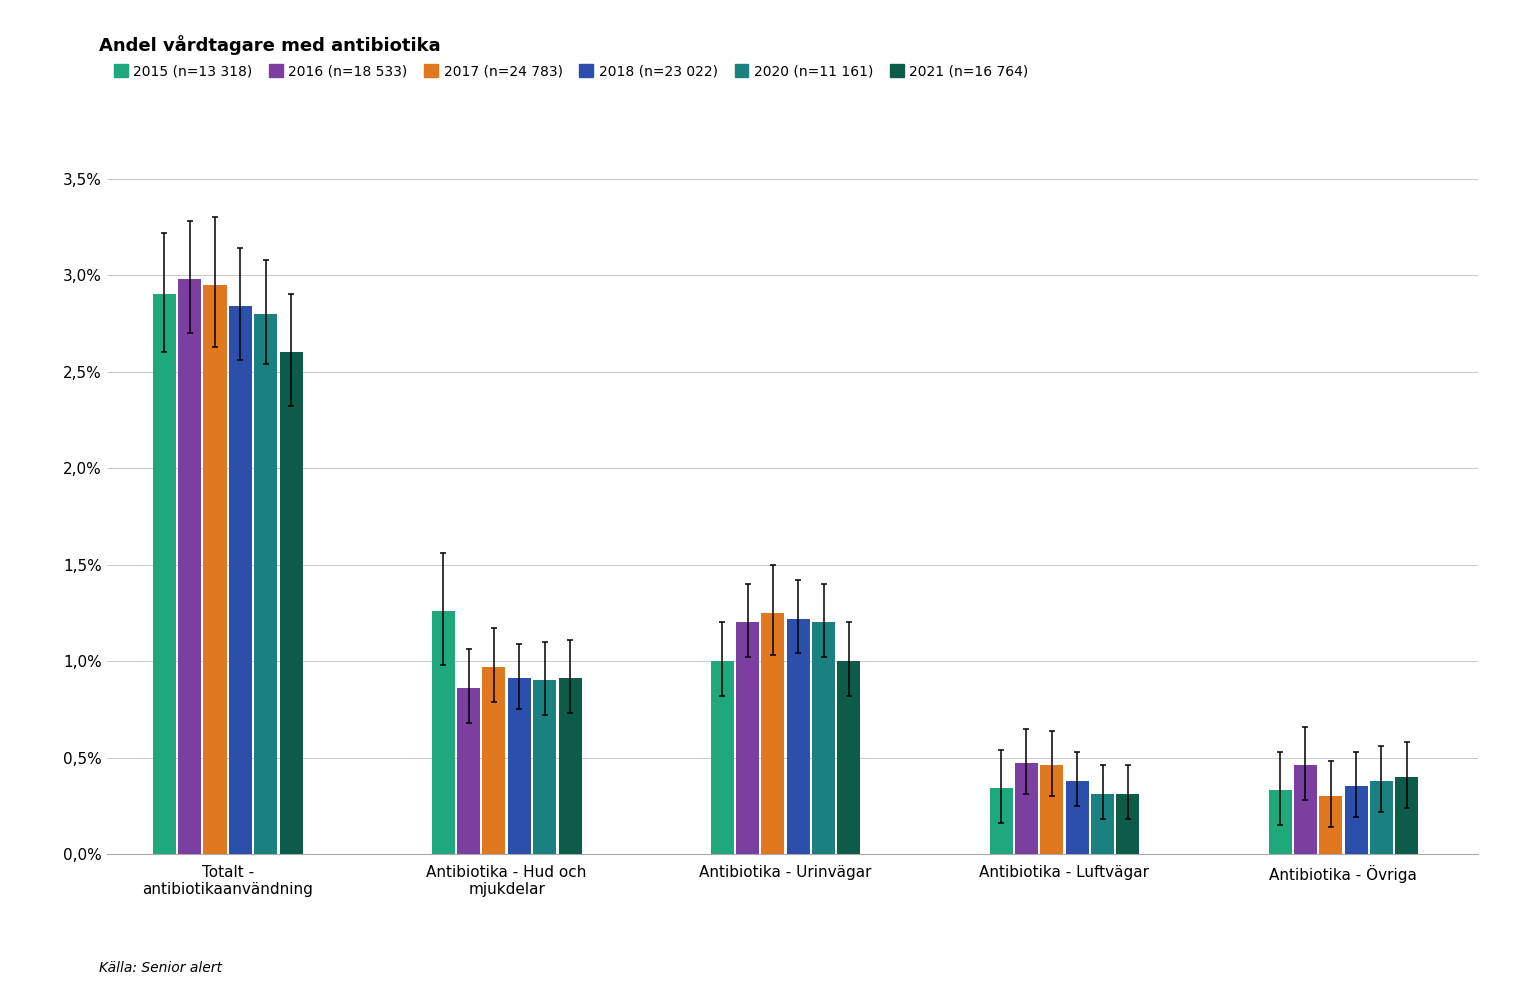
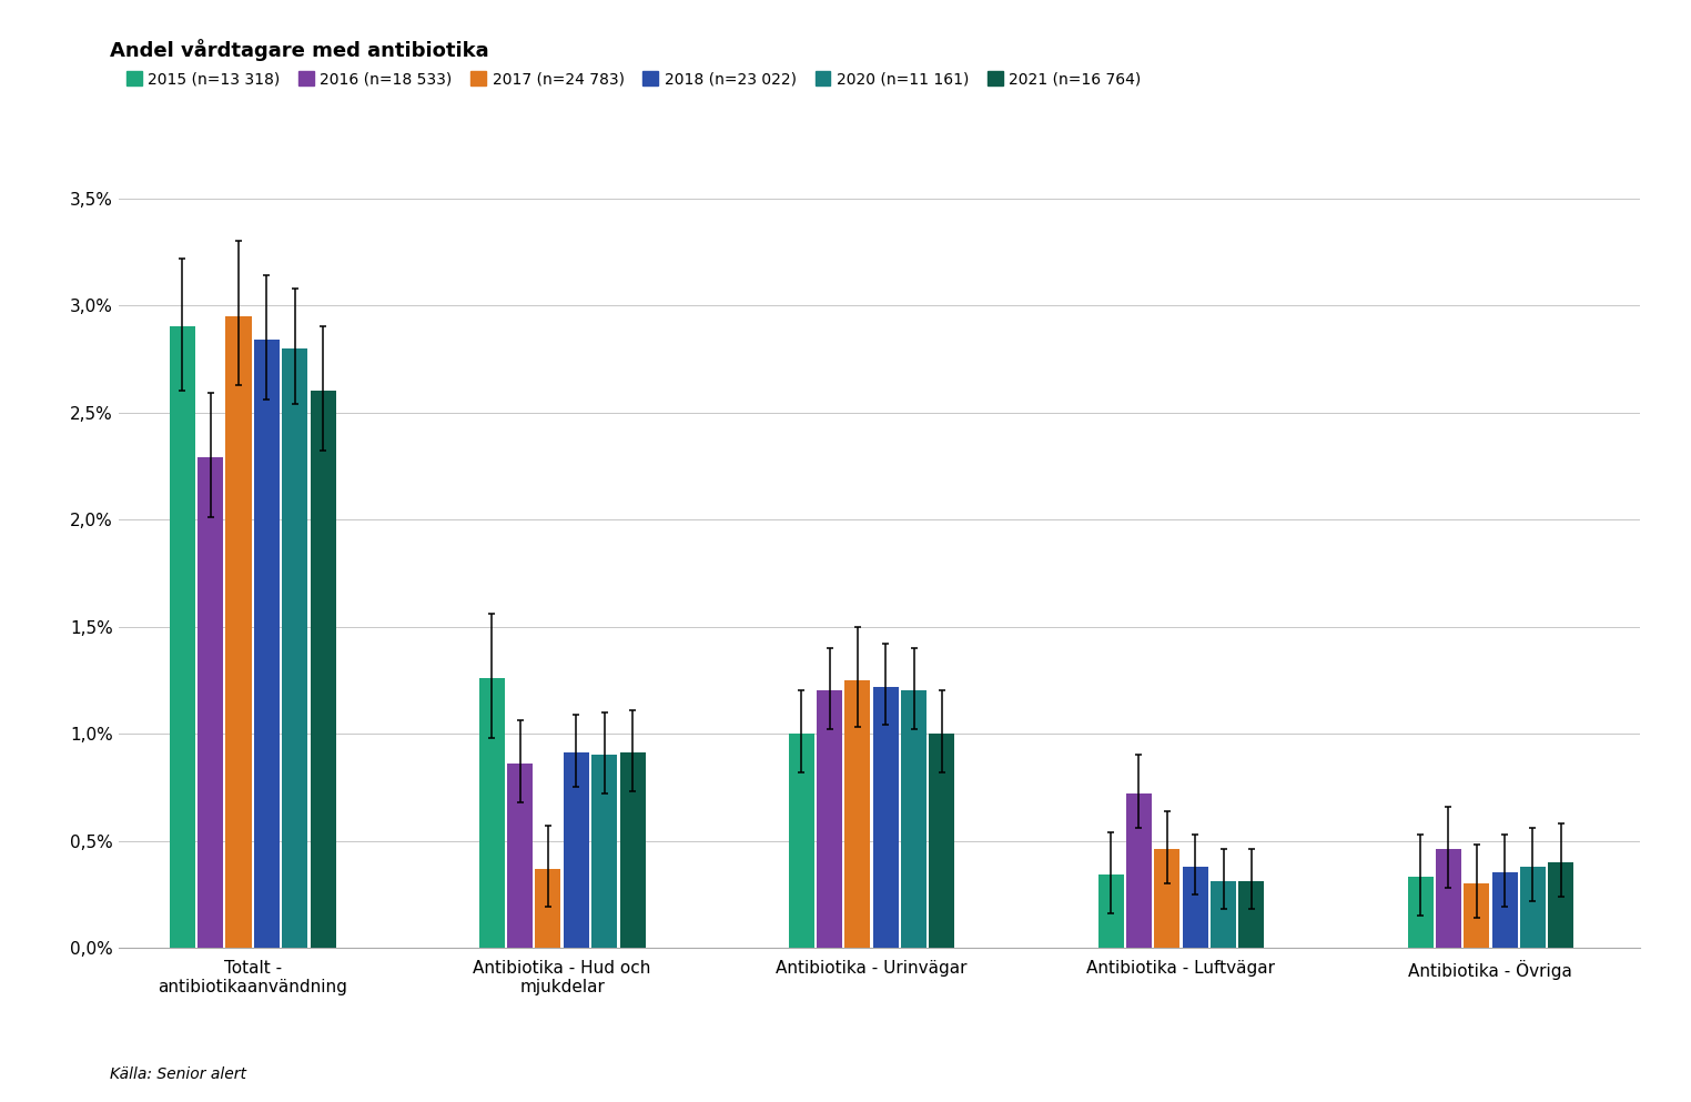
2016 (n=18 533)/Totalt - antibiotikaanvändning: 2,98% -> 2,29%
2017 (n=24 783)/Antibiotika - Hud och mjukdelar: 0,97% -> 0,37%
2016 (n=18 533)/Antibiotika - Luftvägar: 0,47% -> 0,72%
